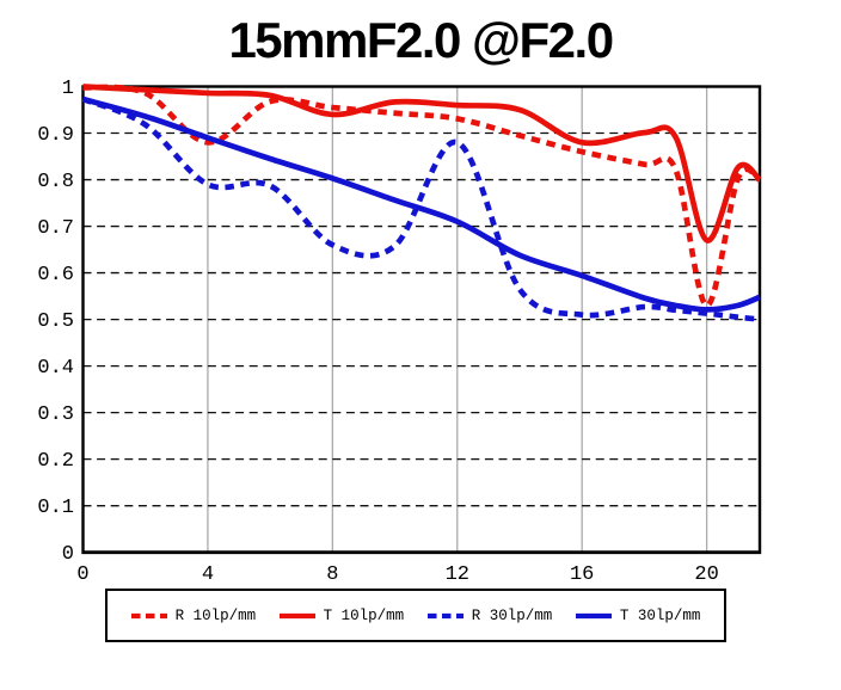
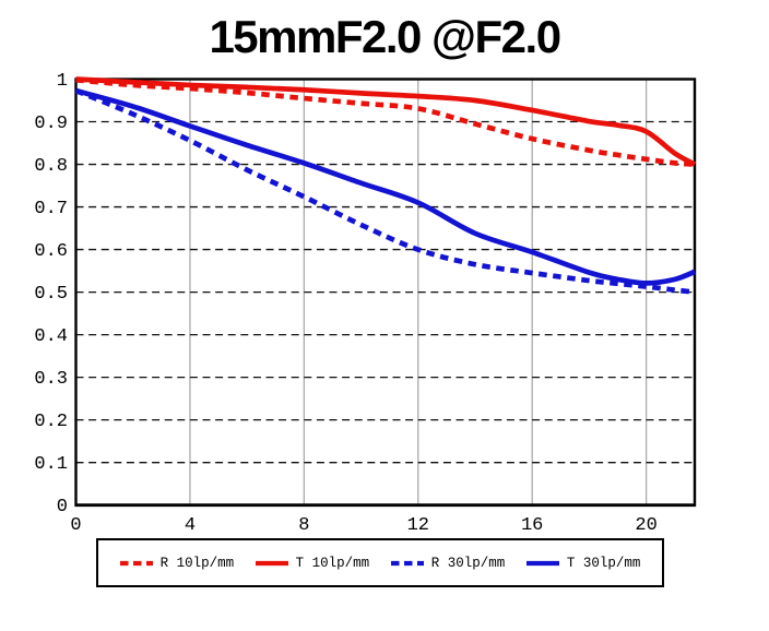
R 10lp/mm/4: 0.88 -> 0.98
R 30lp/mm/4: 0.79 -> 0.86
T 10lp/mm/8: 0.94 -> 0.97
R 30lp/mm/8: 0.66 -> 0.72
R 30lp/mm/12: 0.88 -> 0.60
T 10lp/mm/16: 0.88 -> 0.93
R 30lp/mm/16: 0.51 -> 0.55
R 10lp/mm/20: 0.53 -> 0.81
T 10lp/mm/20: 0.67 -> 0.88
